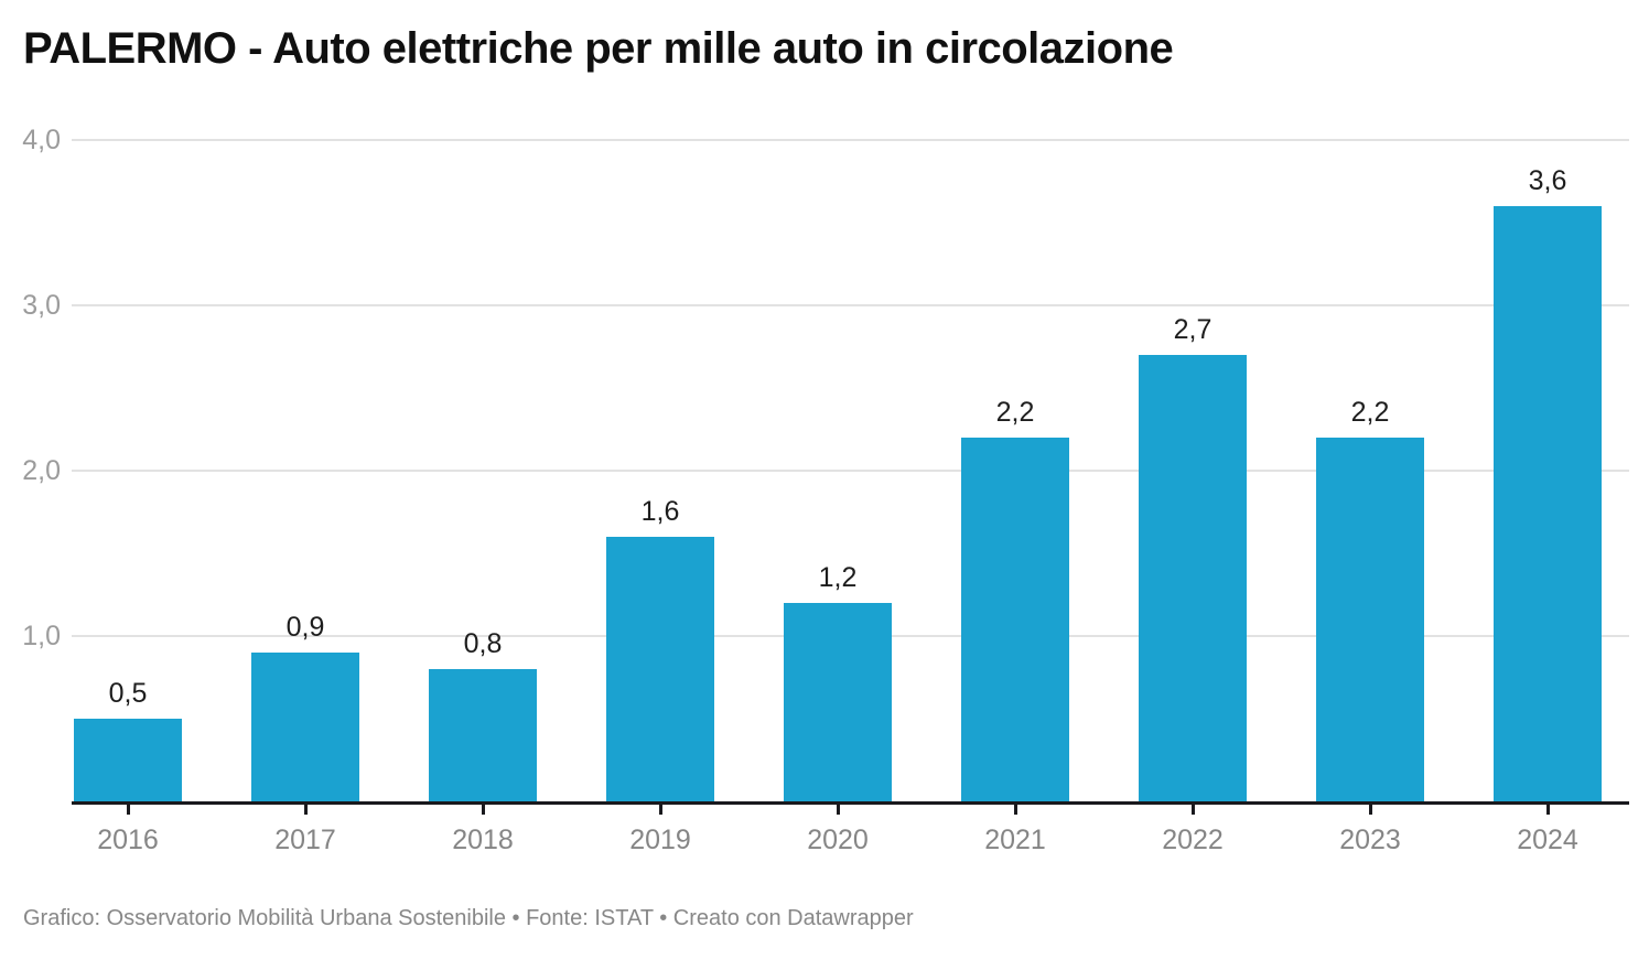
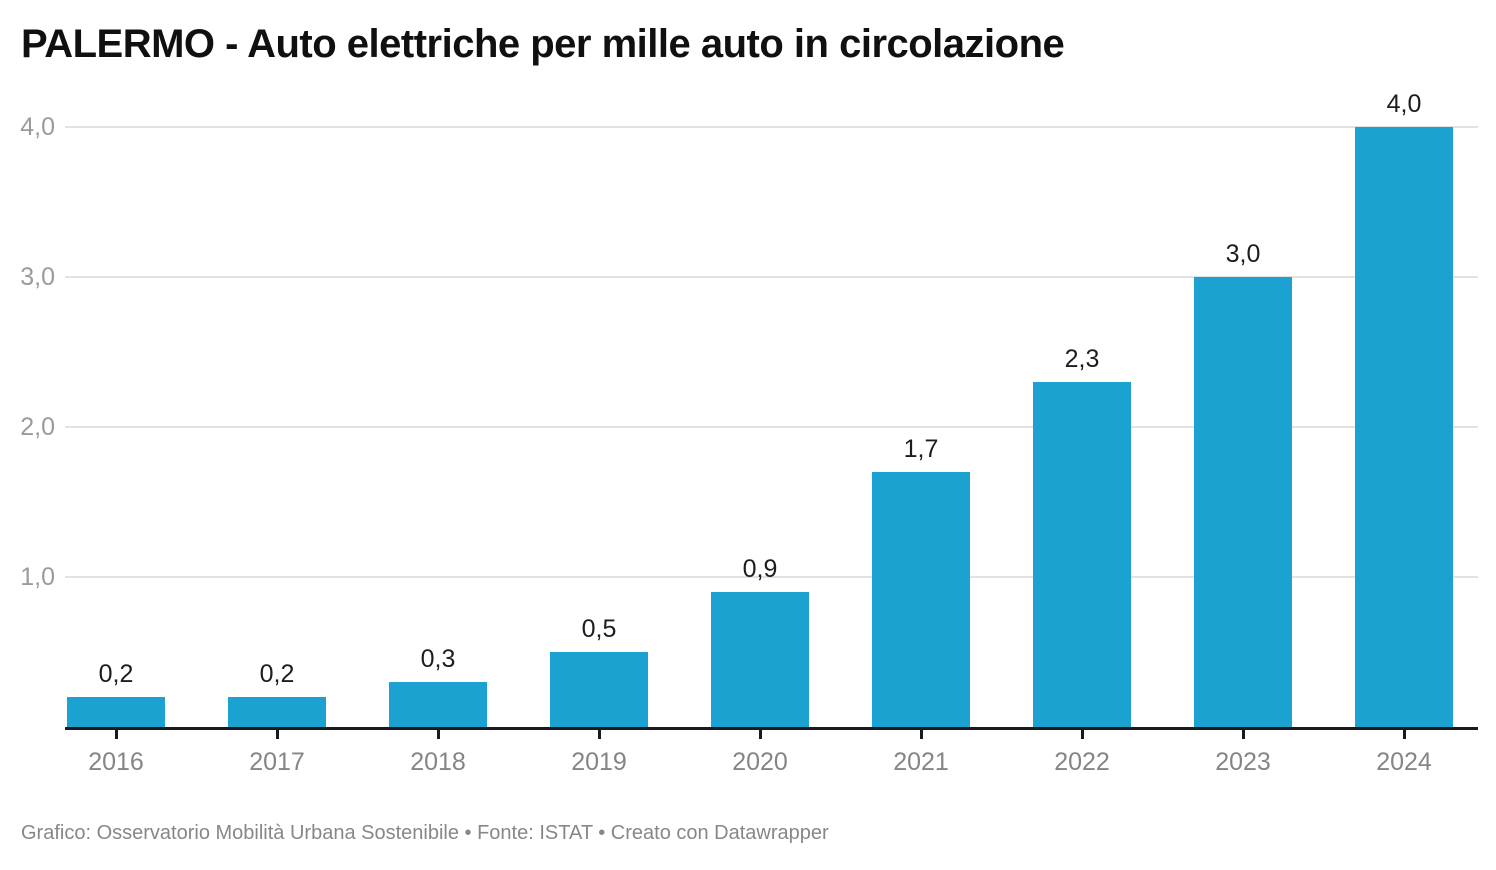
2016: 0,5 -> 0,2
2017: 0,9 -> 0,2
2018: 0,8 -> 0,3
2019: 1,6 -> 0,5
2020: 1,2 -> 0,9
2021: 2,2 -> 1,7
2022: 2,7 -> 2,3
2023: 2,2 -> 3,0
2024: 3,6 -> 4,0
